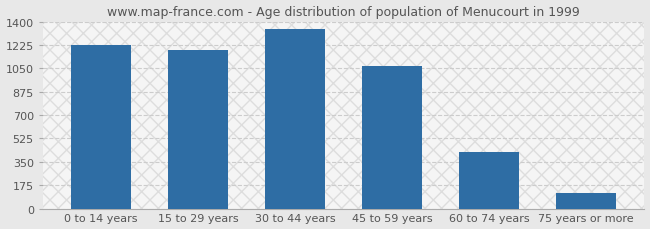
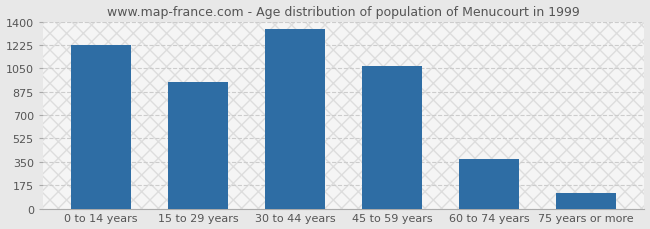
15 to 29 years: 1190 -> 950
60 to 74 years: 420 -> 370
